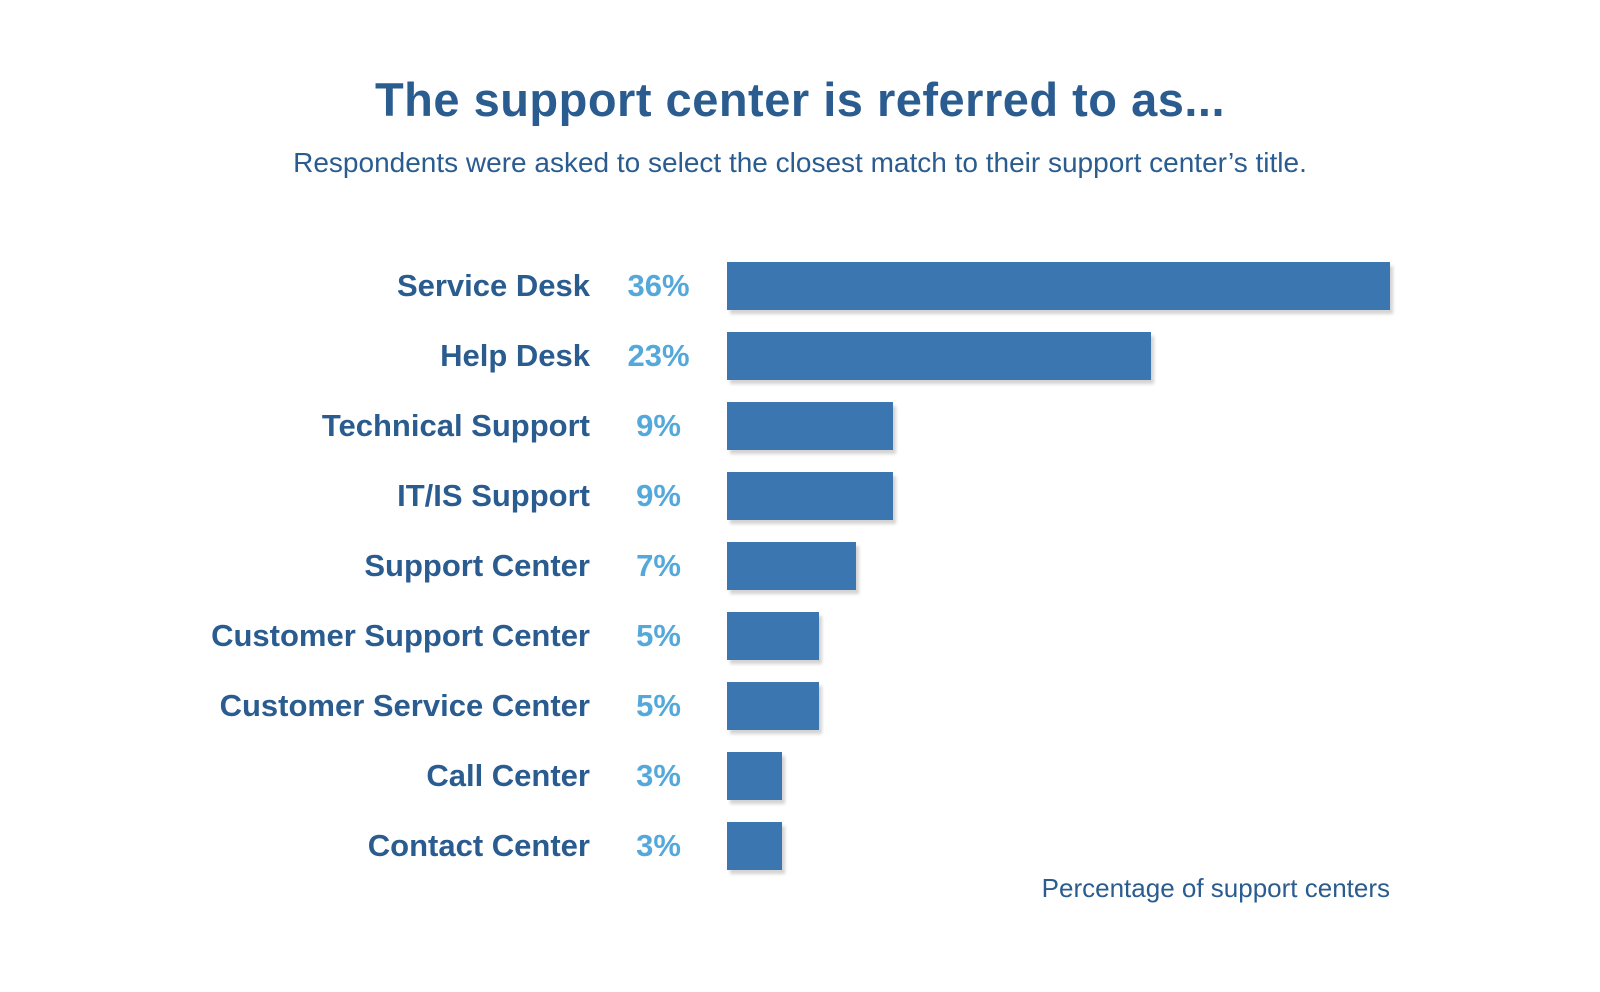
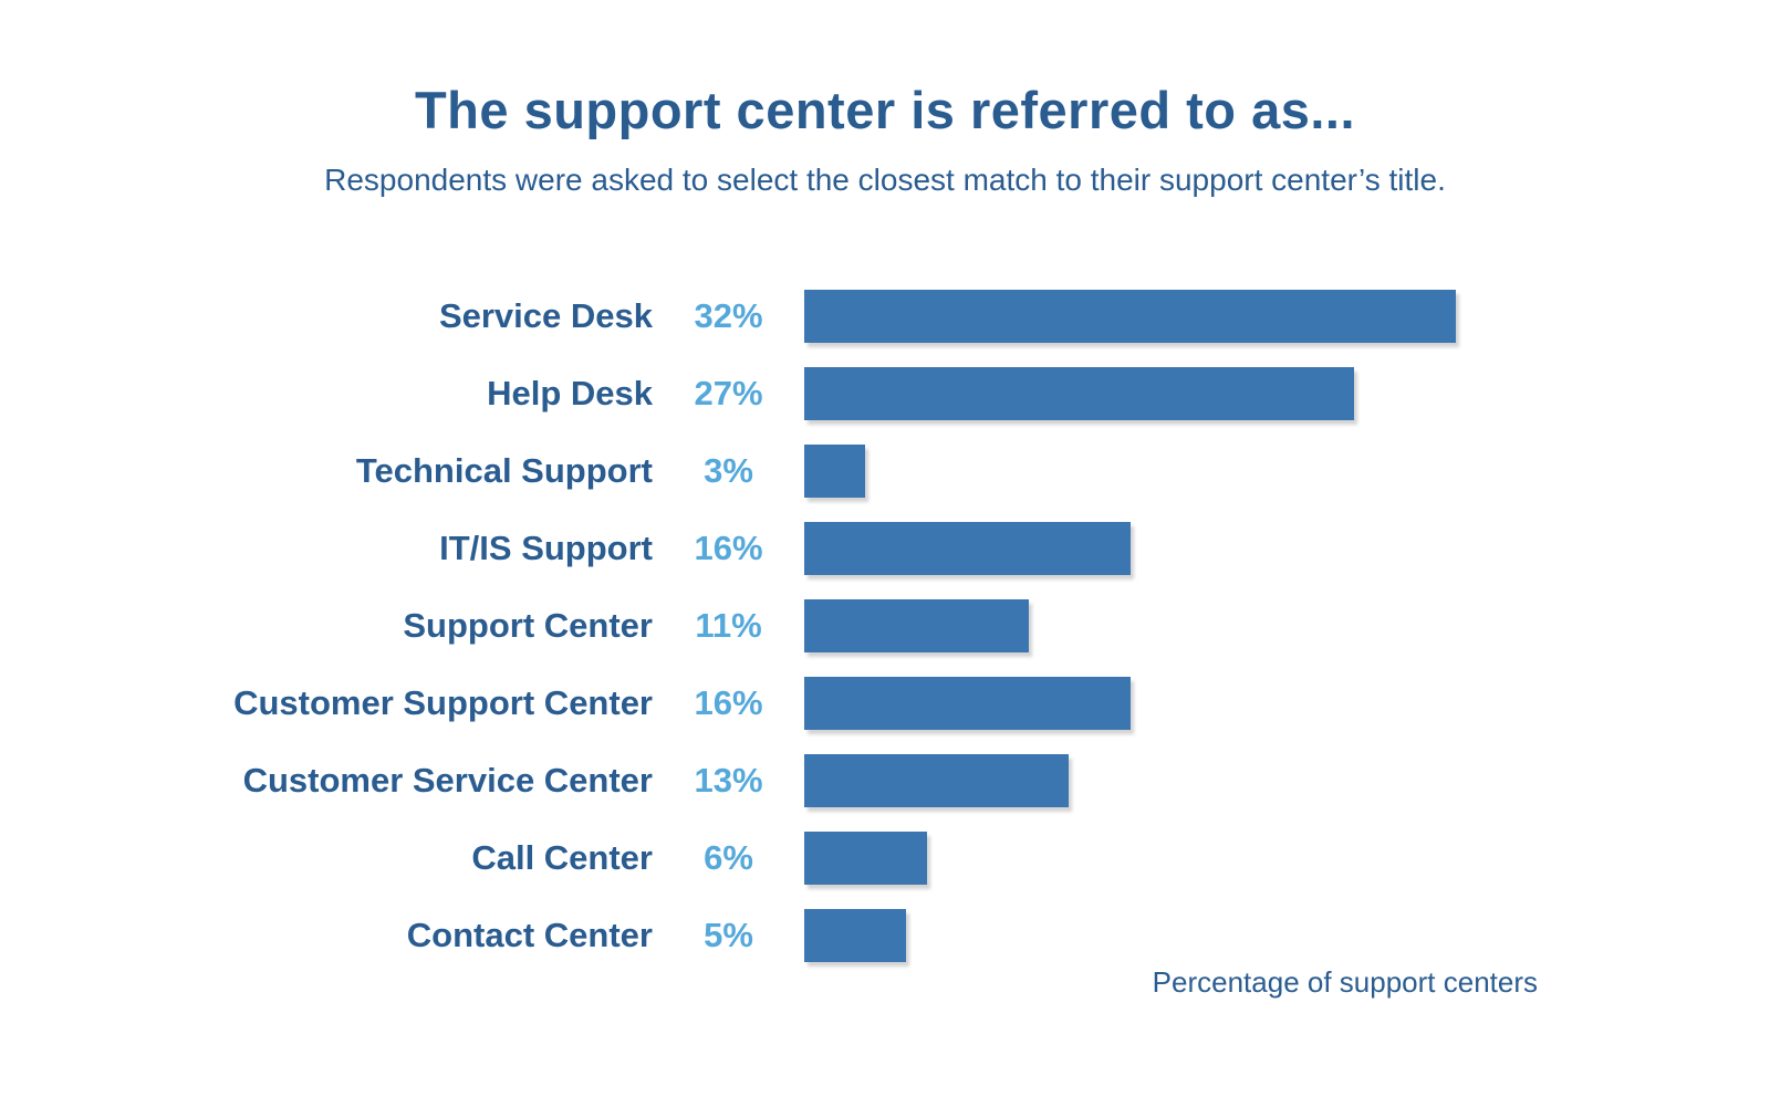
Service Desk: 36% -> 32%
Help Desk: 23% -> 27%
Technical Support: 9% -> 3%
IT/IS Support: 9% -> 16%
Support Center: 7% -> 11%
Customer Support Center: 5% -> 16%
Customer Service Center: 5% -> 13%
Call Center: 3% -> 6%
Contact Center: 3% -> 5%
